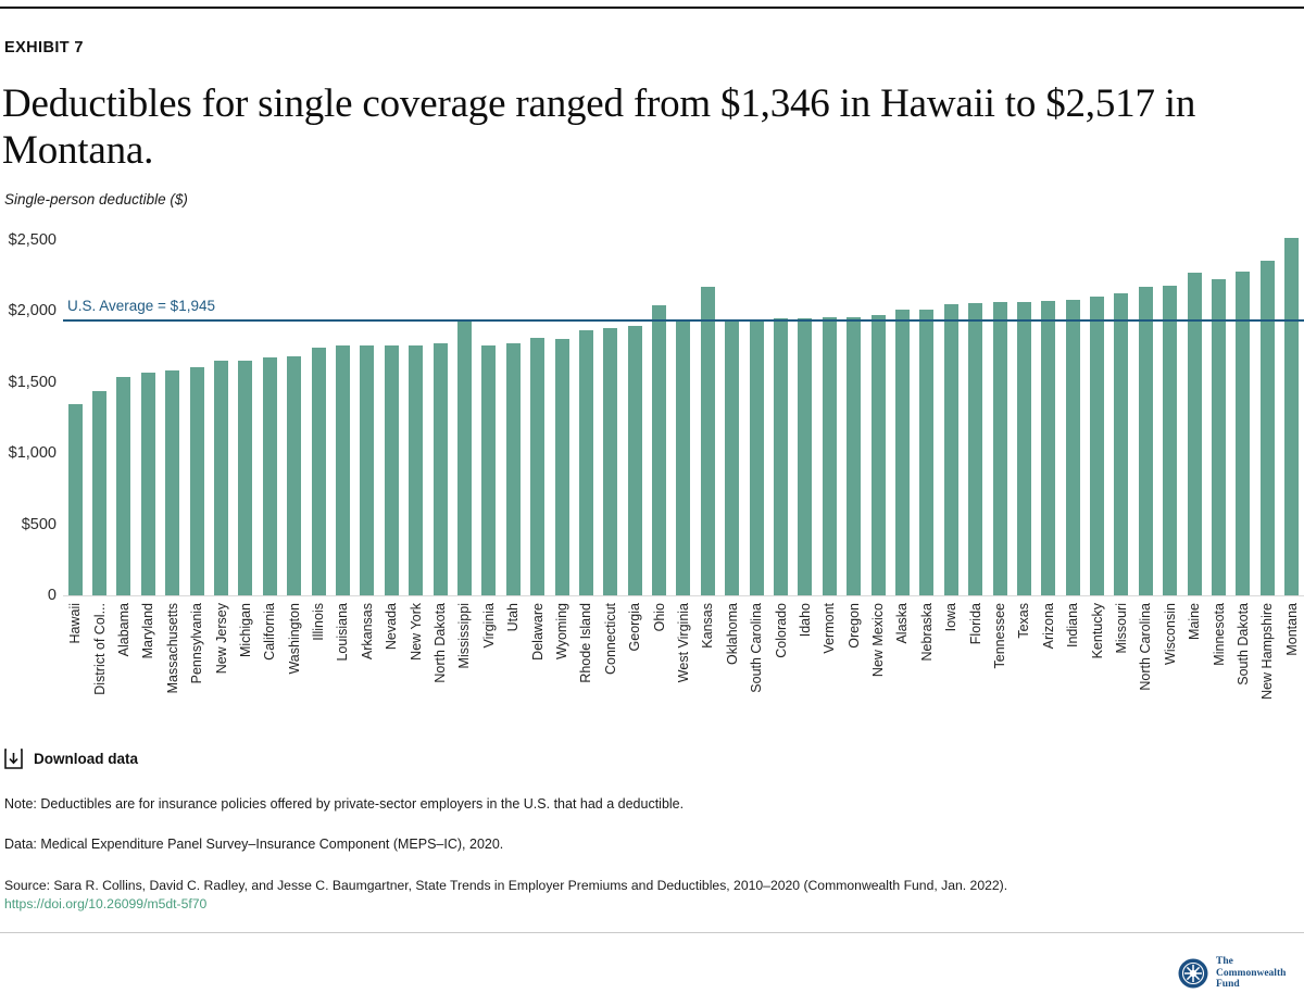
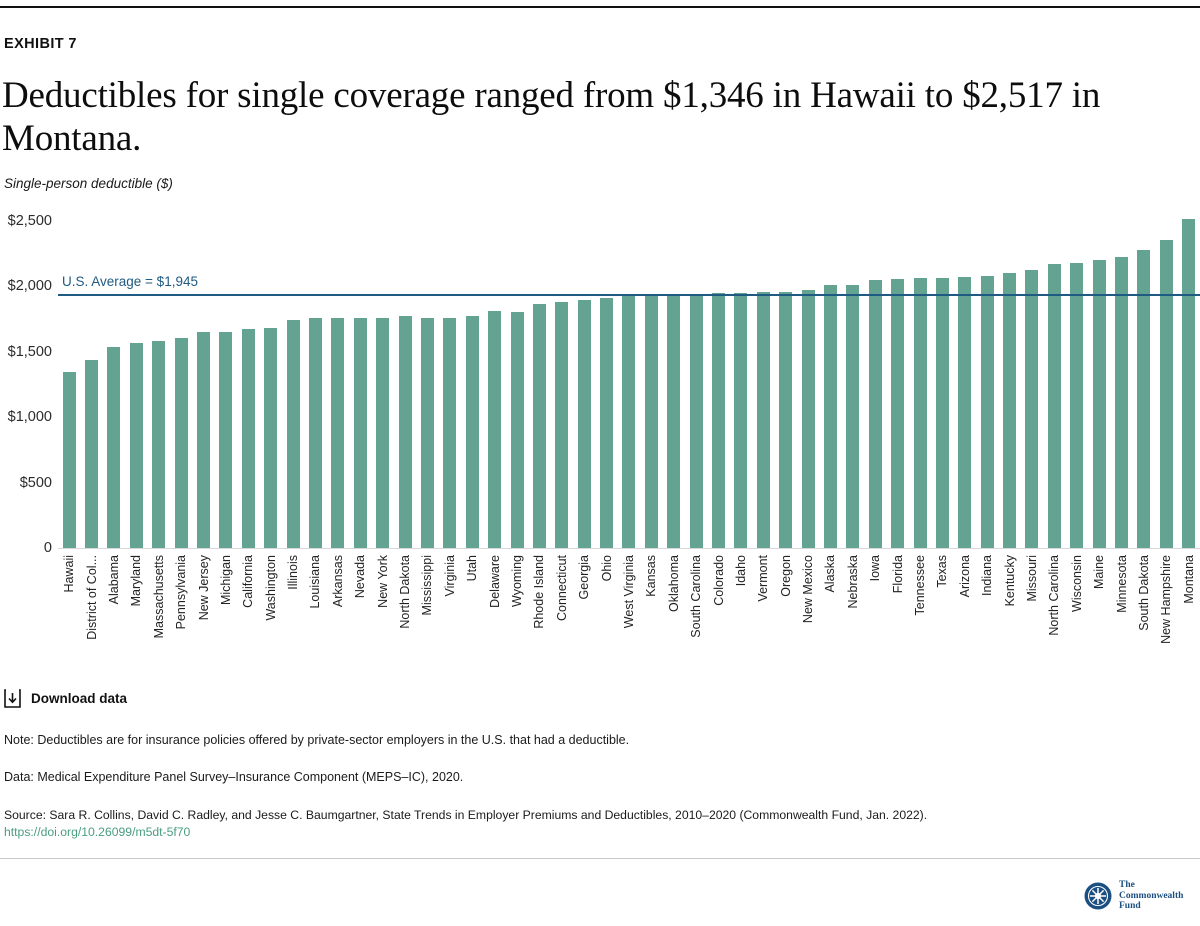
Mississippi: $1930 -> $1760
Ohio: $2040 -> $1920
Kansas: $2170 -> $1930
Maine: $2270 -> $2200
